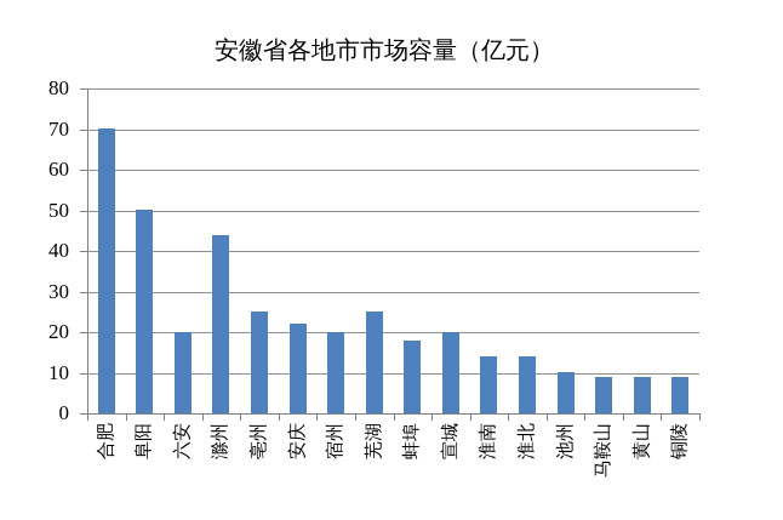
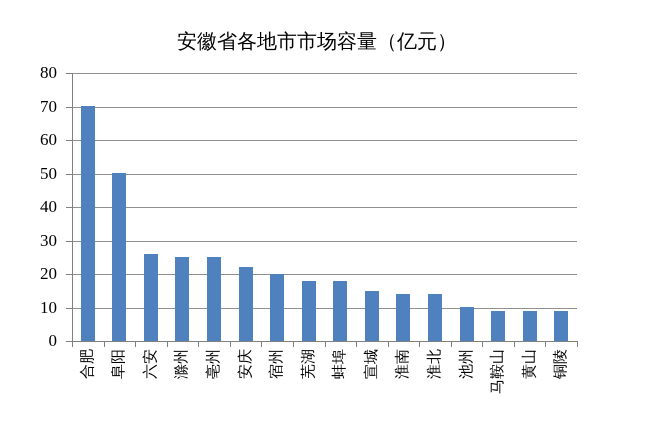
六安: 20 -> 26
滁州: 44 -> 25
芜湖: 25 -> 18
宣城: 20 -> 15
